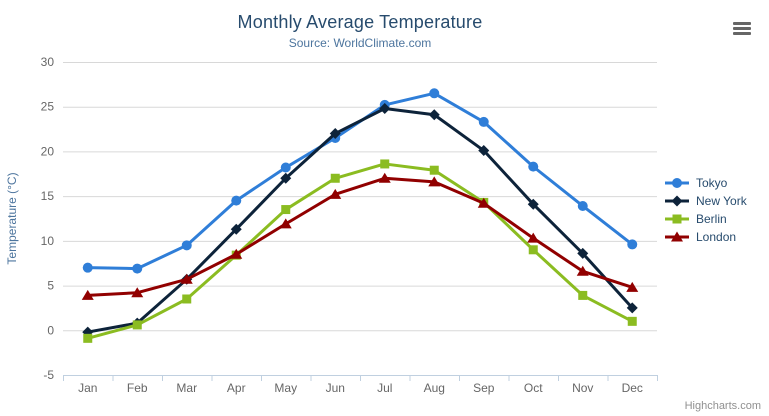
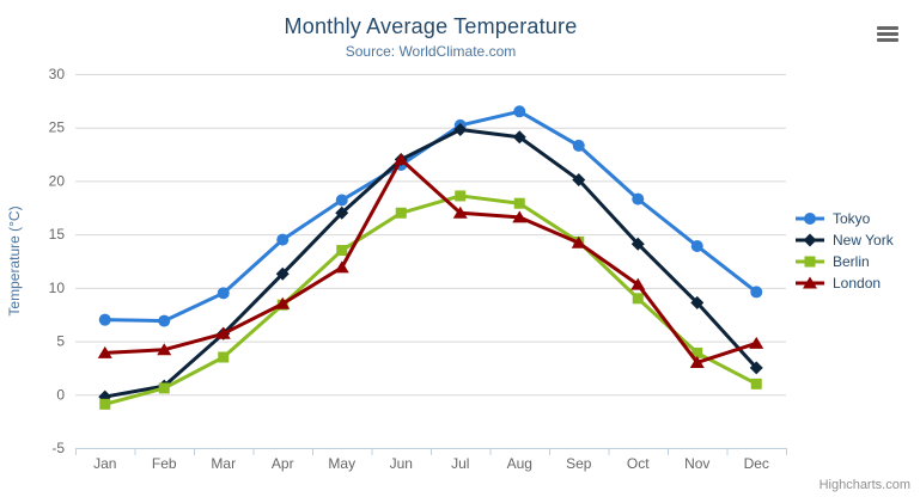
London/Jun: 15 -> 22
London/Nov: 7 -> 3
